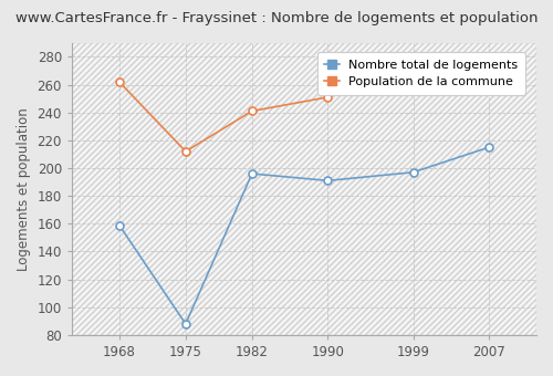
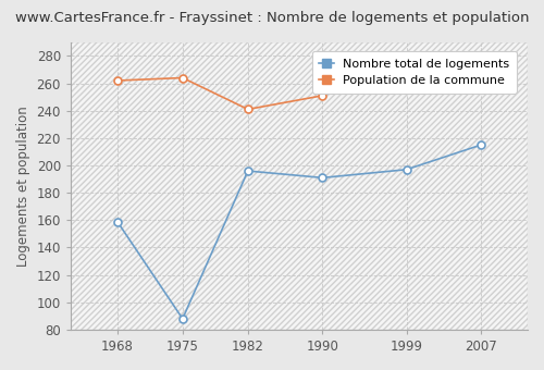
Population de la commune/1975: 212 -> 264
